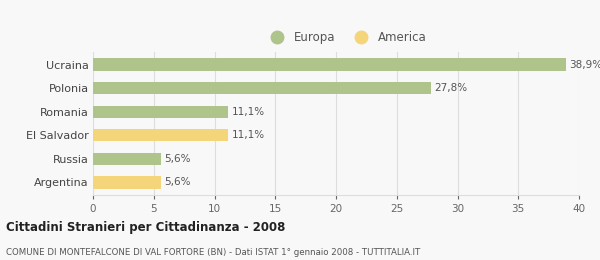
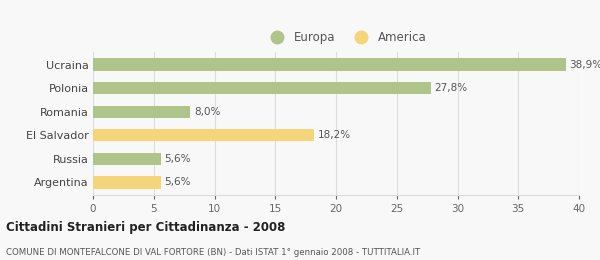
Romania: 11,1% -> 8,0%
El Salvador: 11,1% -> 18,2%
